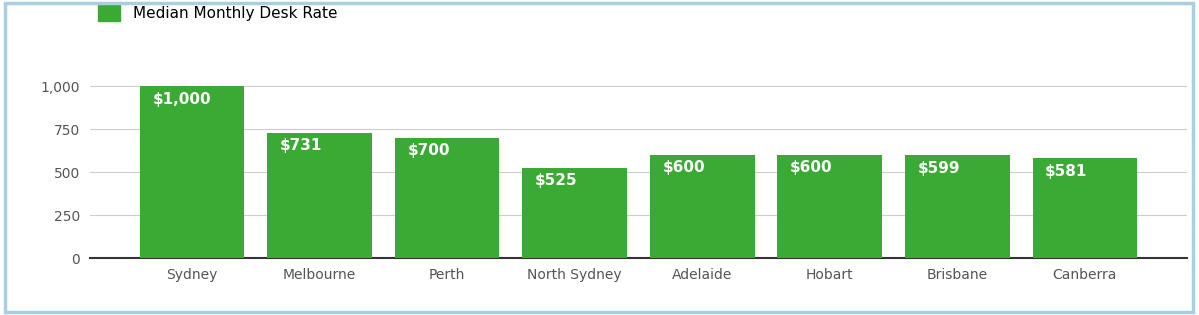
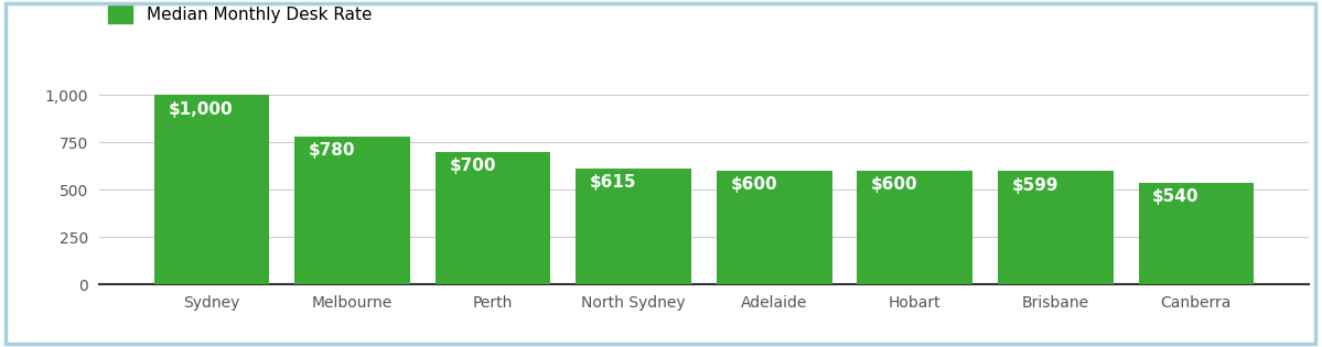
Melbourne: $731 -> $780
North Sydney: $525 -> $615
Canberra: $581 -> $540
